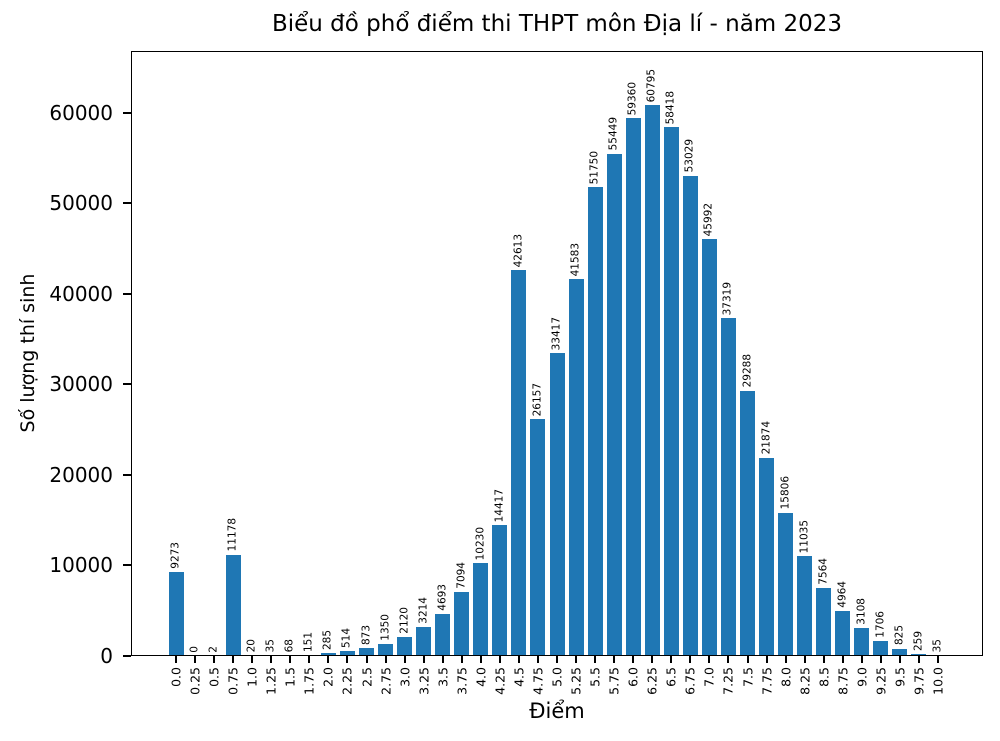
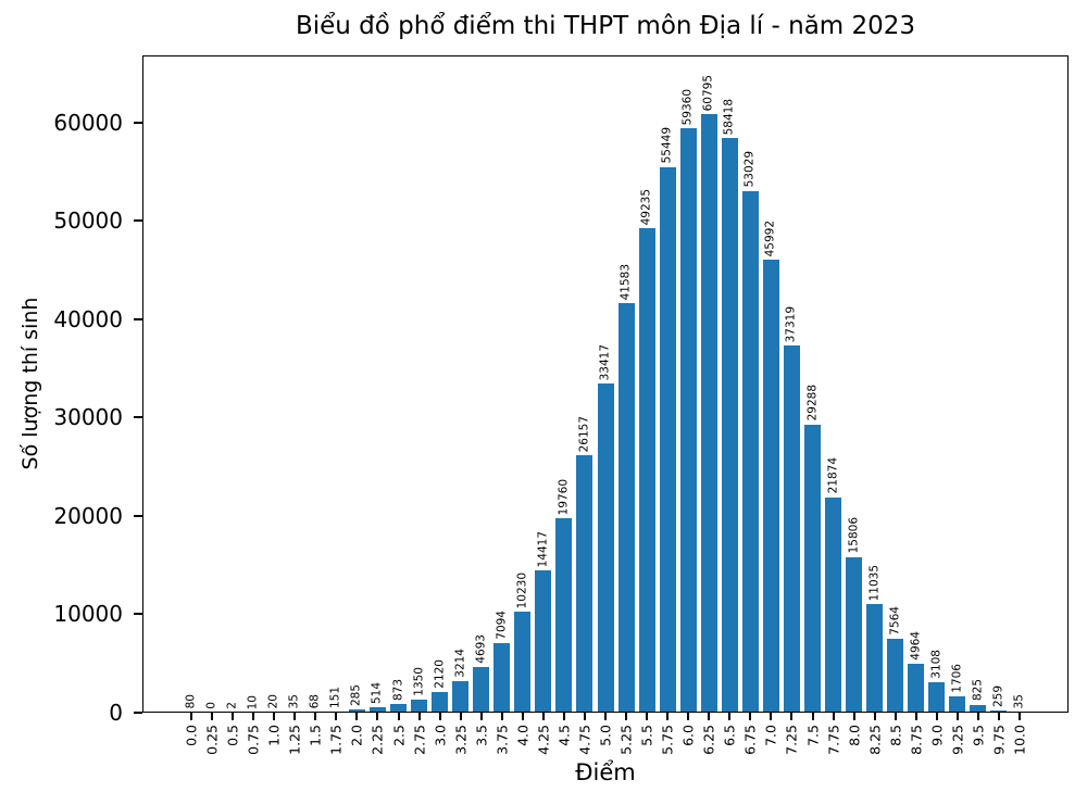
0.0: 9273 -> 80
0.75: 11178 -> 10
4.5: 42613 -> 19760
5.5: 51750 -> 49235
